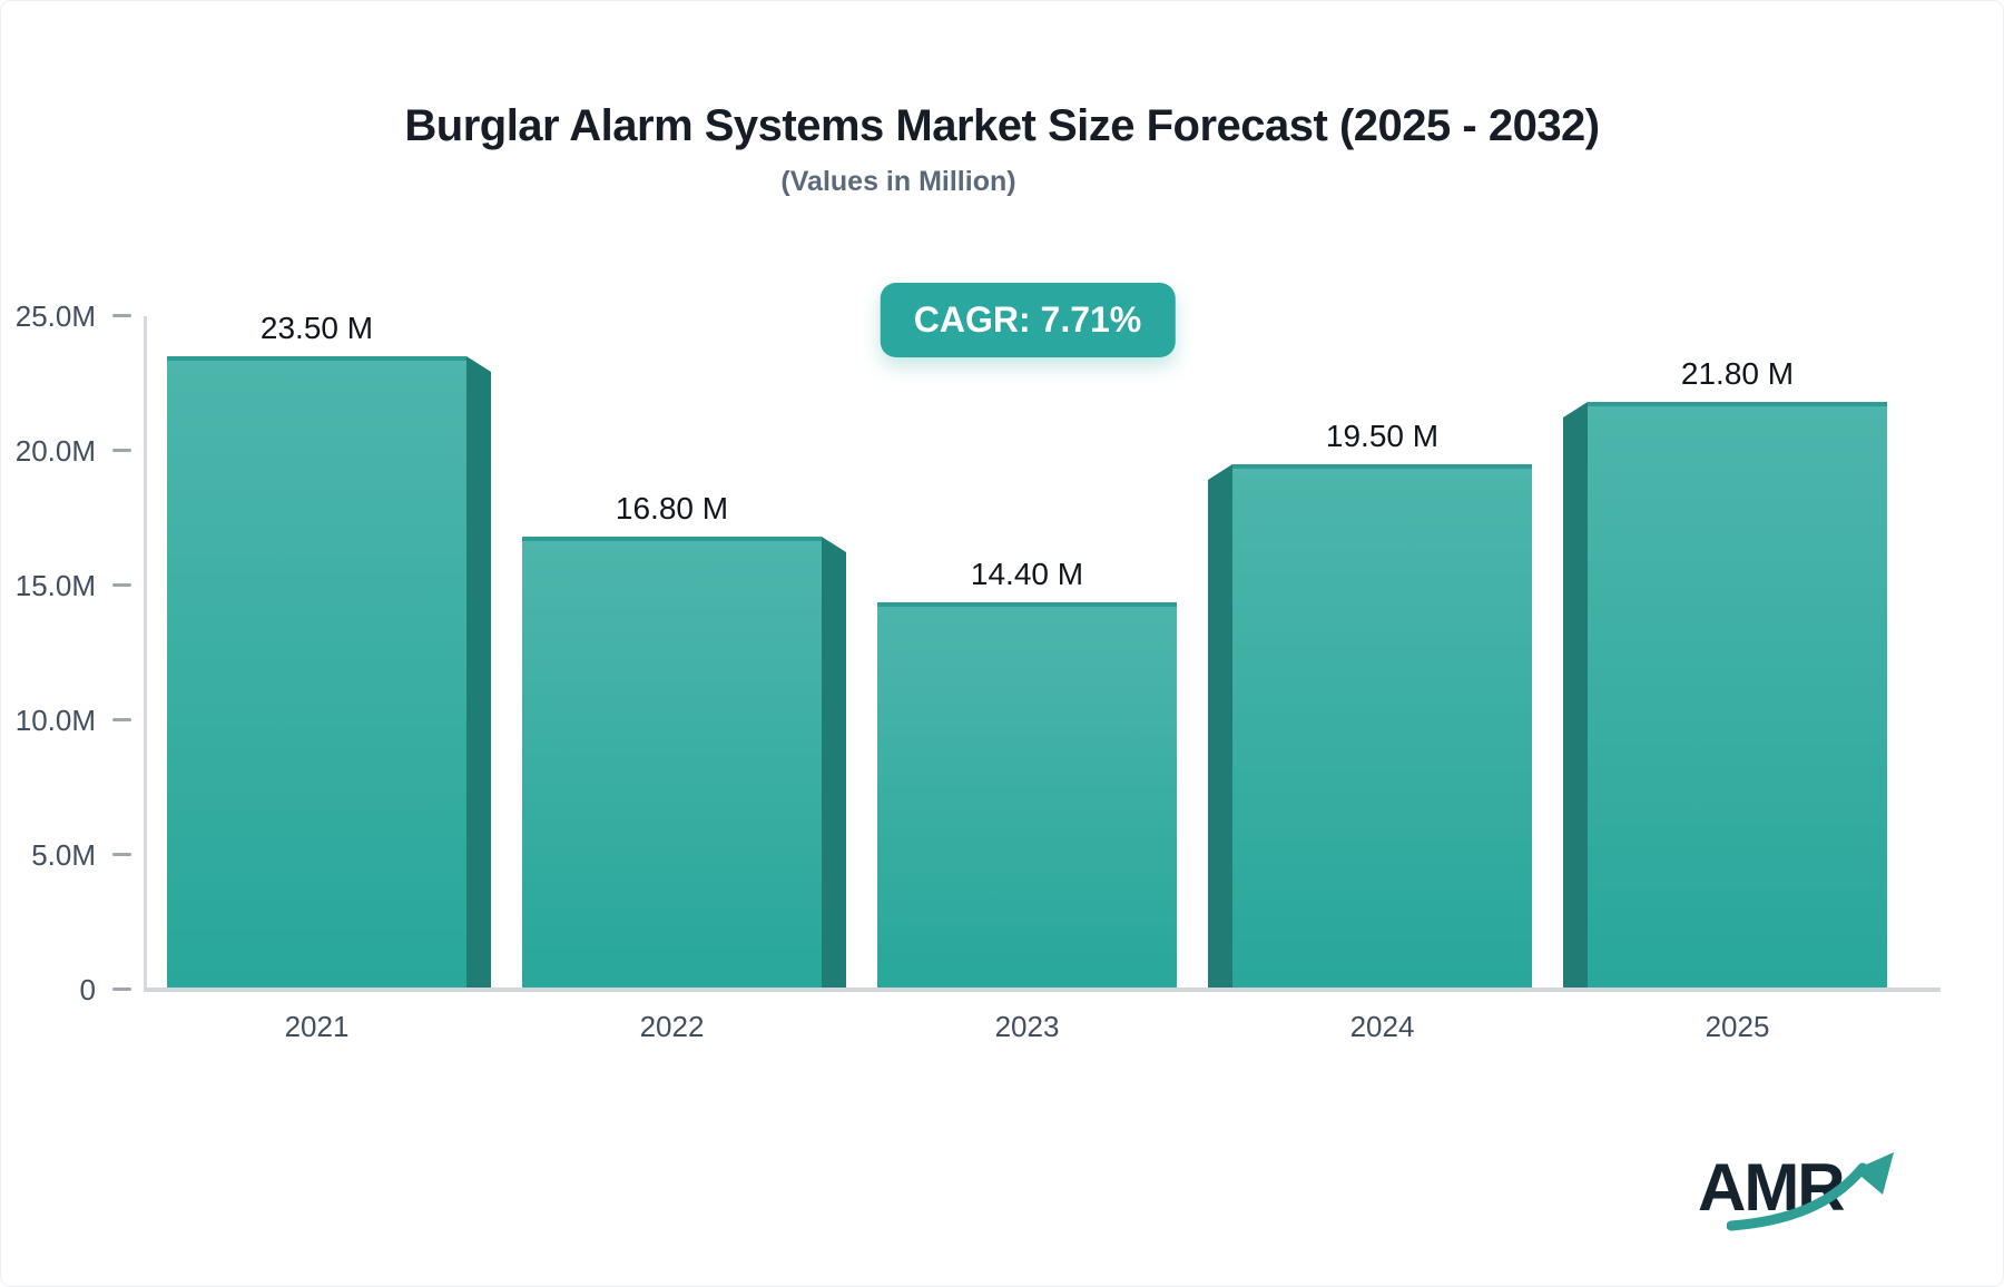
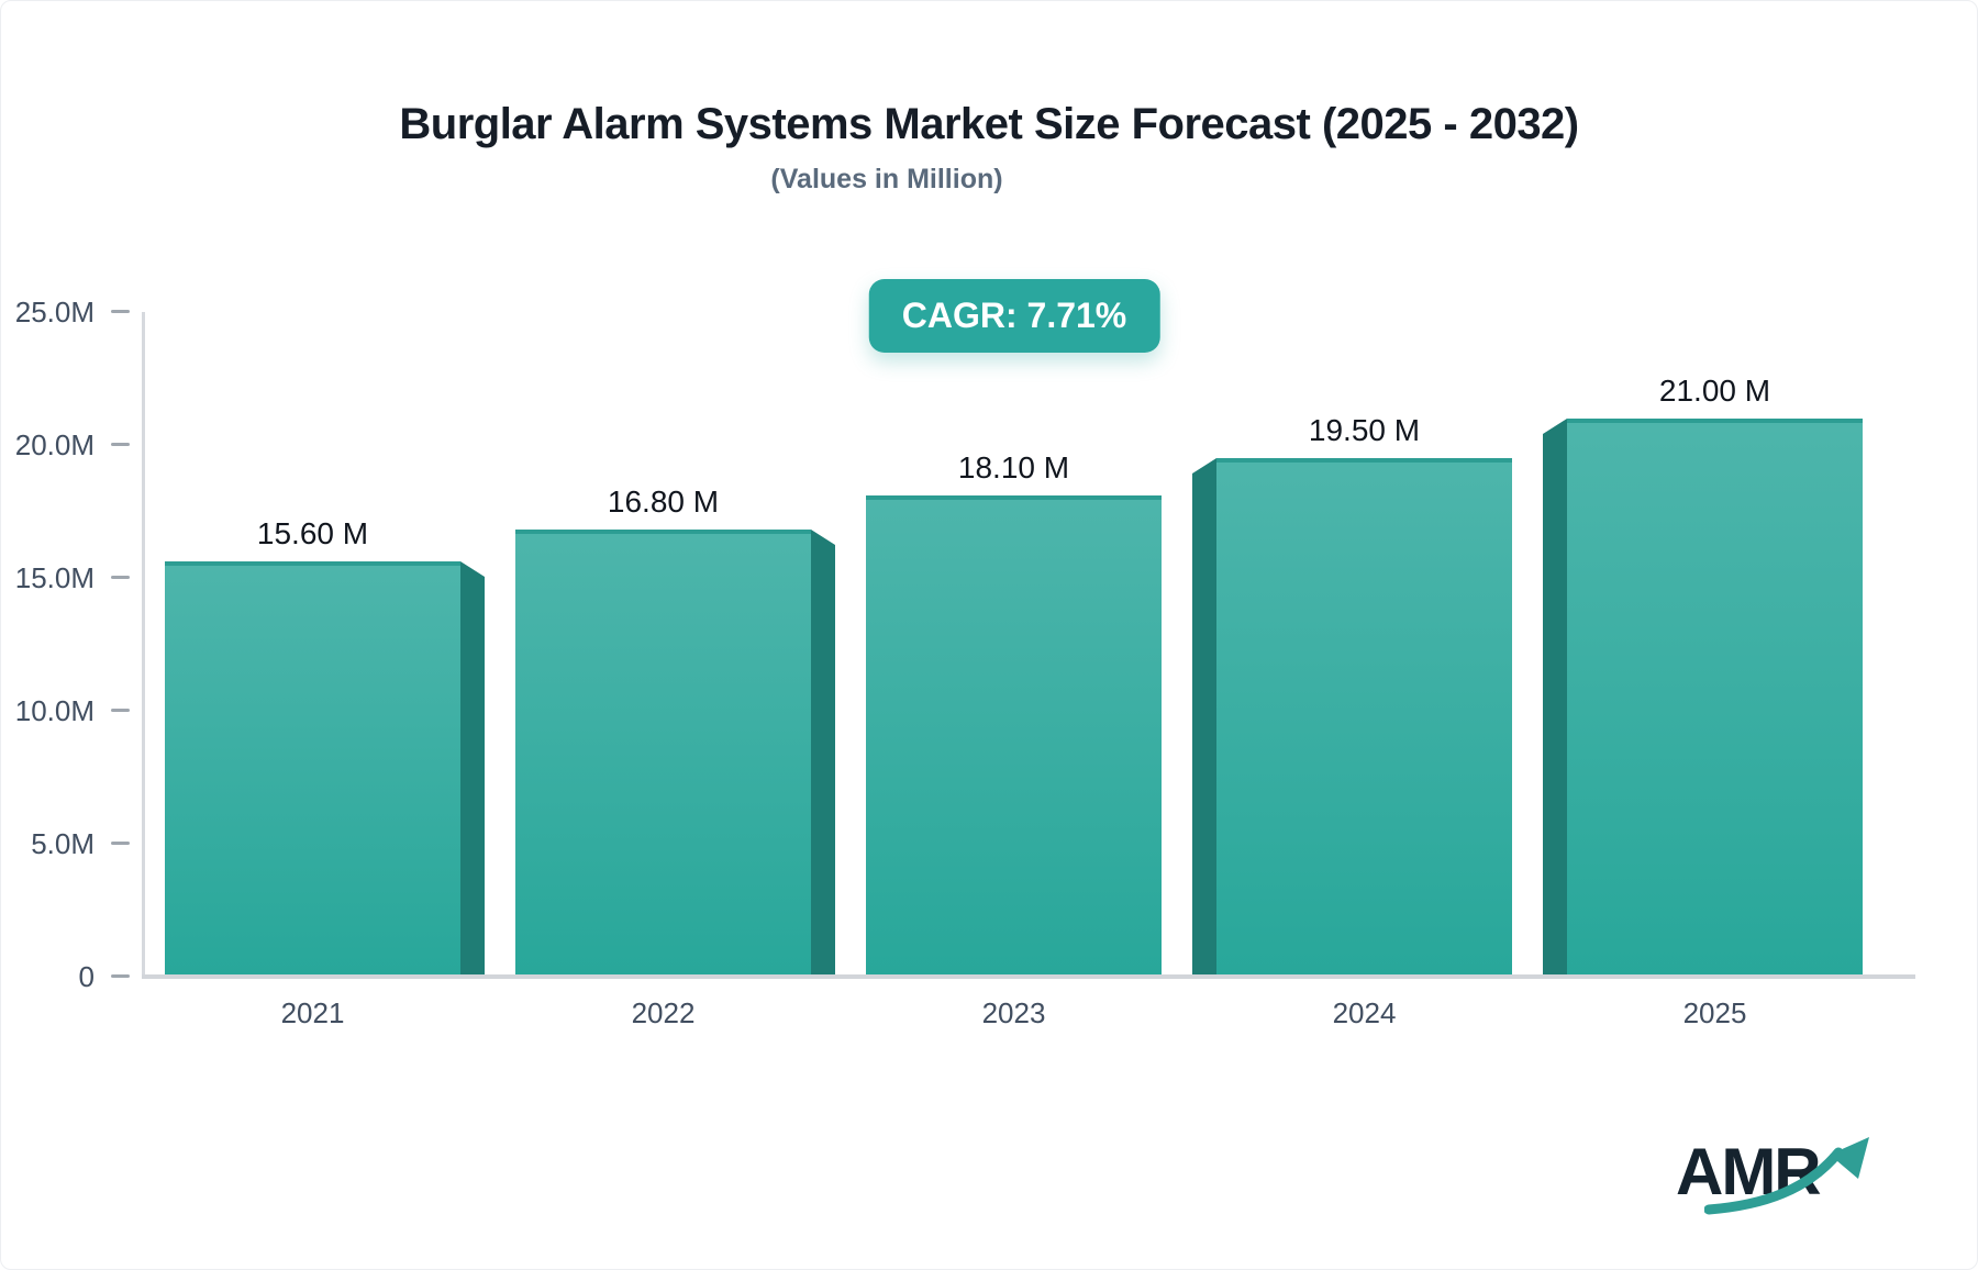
2021: 23.50 -> 15.60
2023: 14.40 -> 18.10
2025: 21.80 -> 21.00
